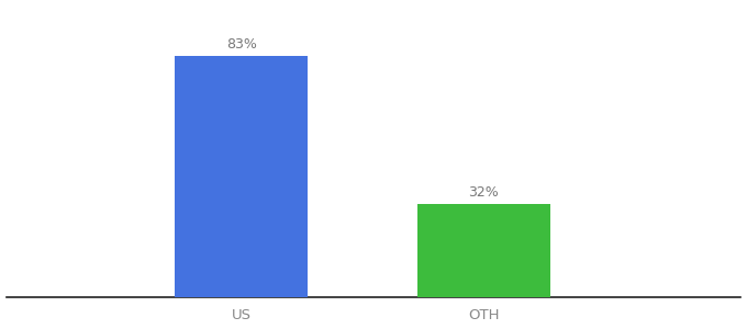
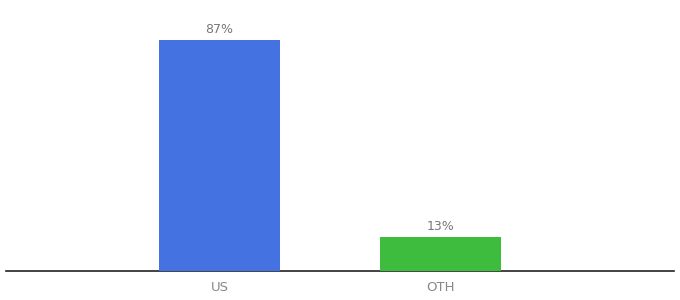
US: 83% -> 87%
OTH: 32% -> 13%
